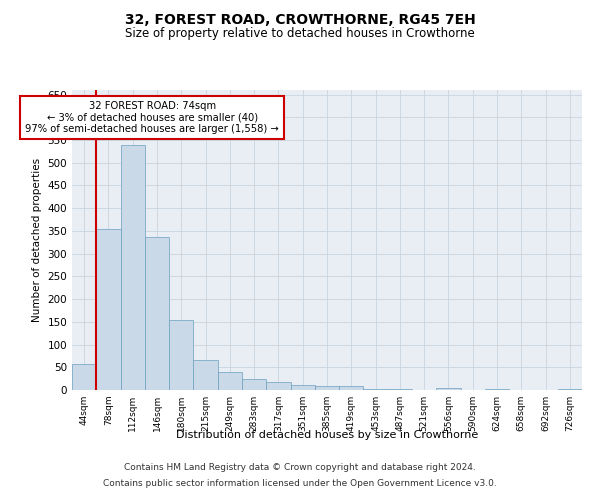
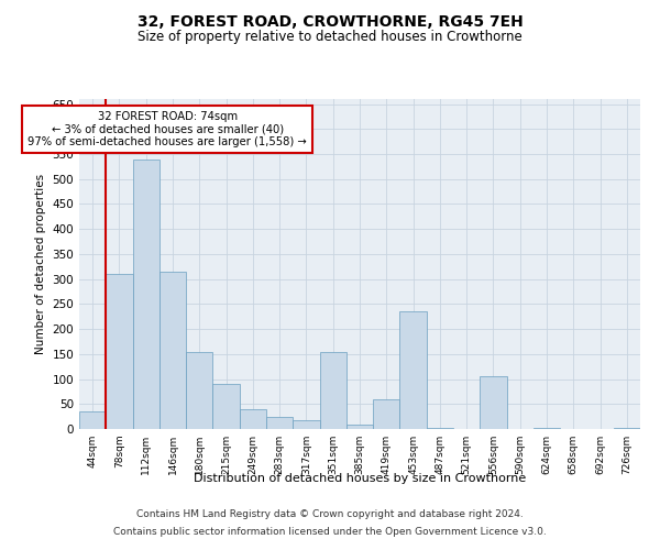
44sqm: 57 -> 35
78sqm: 355 -> 310
146sqm: 337 -> 315
215sqm: 67 -> 90
351sqm: 10 -> 155
419sqm: 8 -> 60
453sqm: 2 -> 235
556sqm: 4 -> 105
